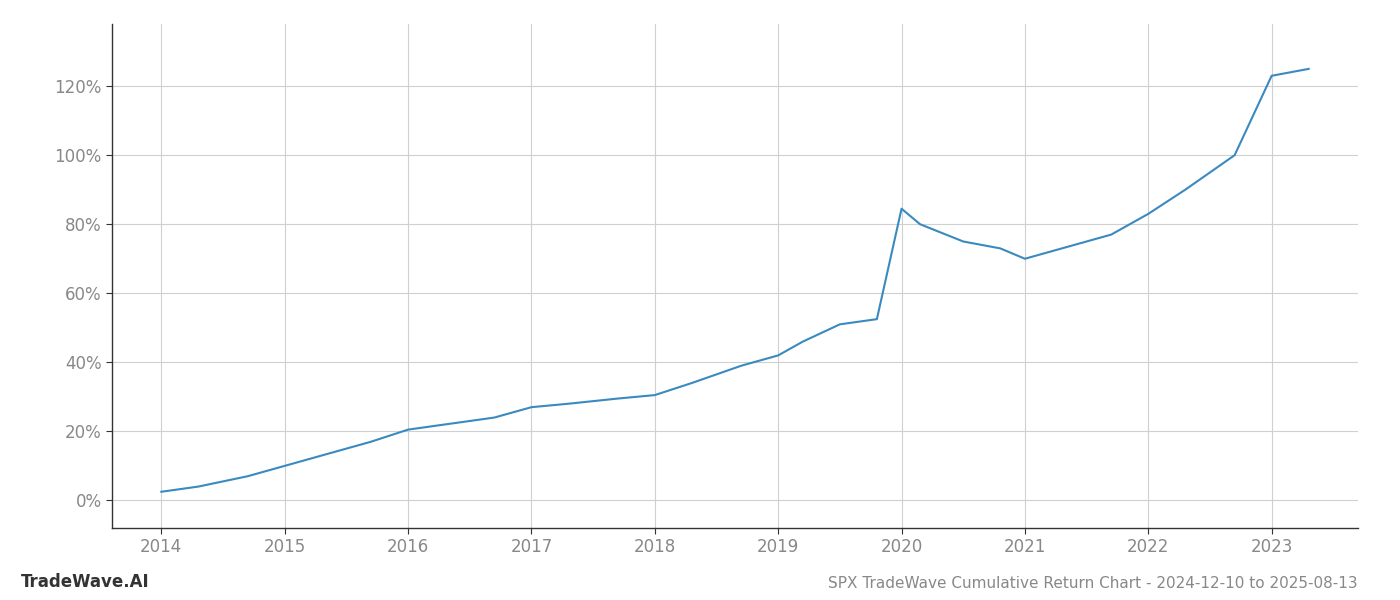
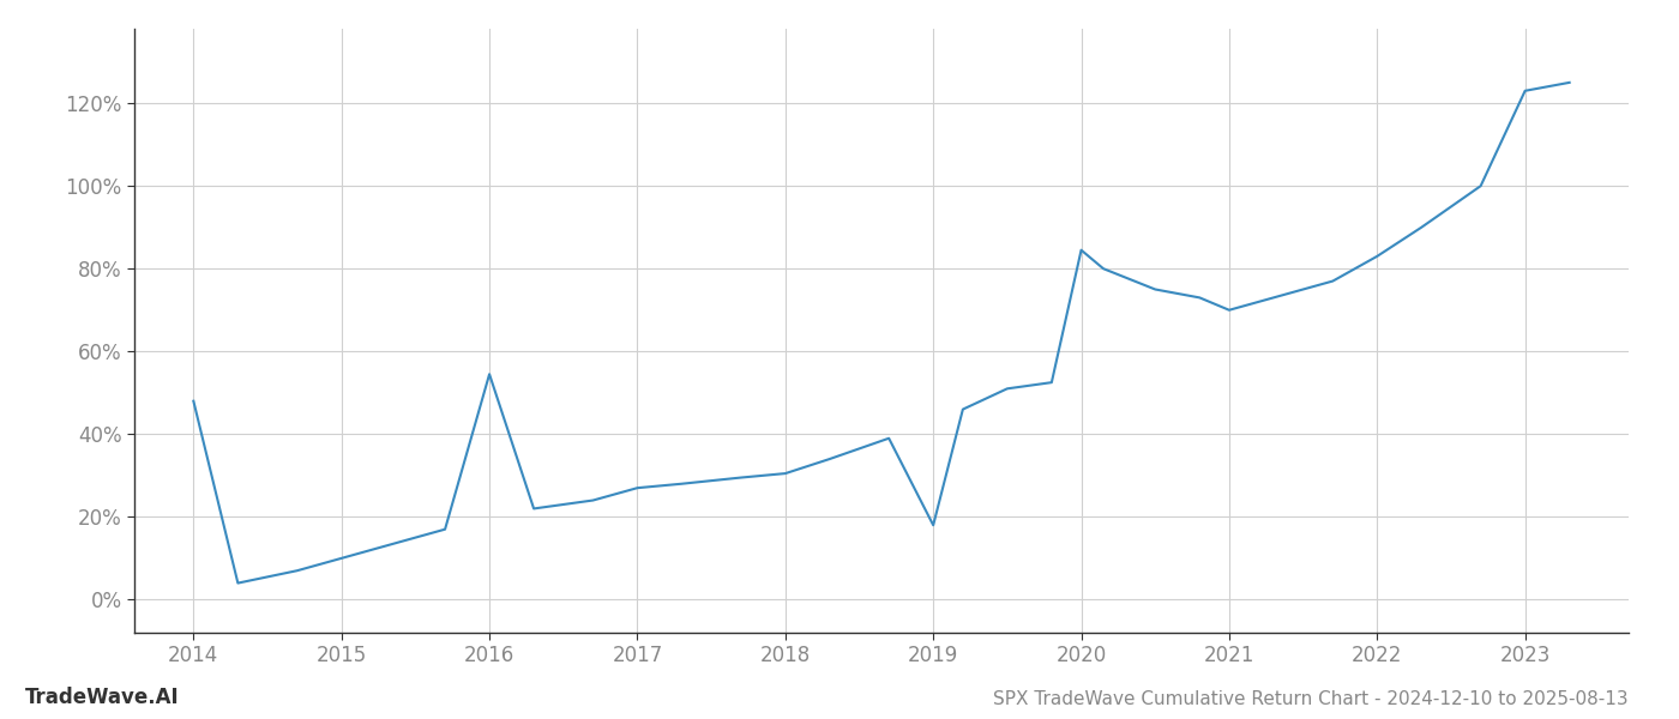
2014: 2.5% -> 48.0%
2016: 20.5% -> 54.5%
2019: 42.0% -> 18.0%
